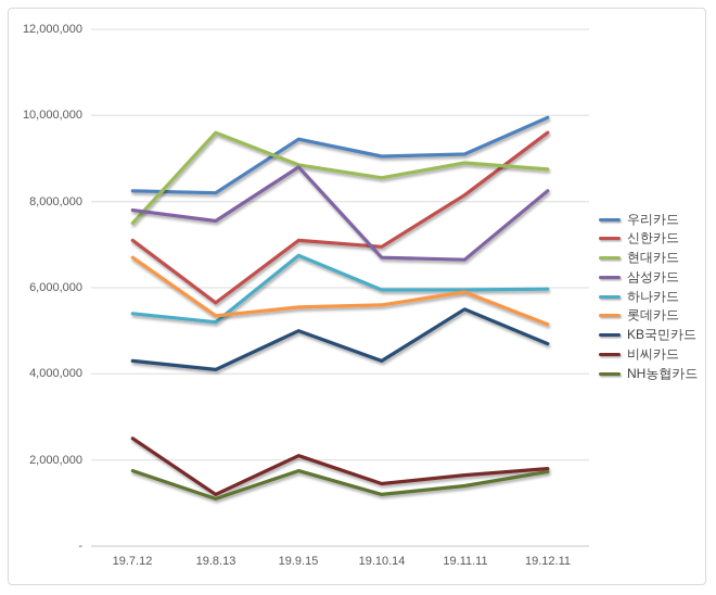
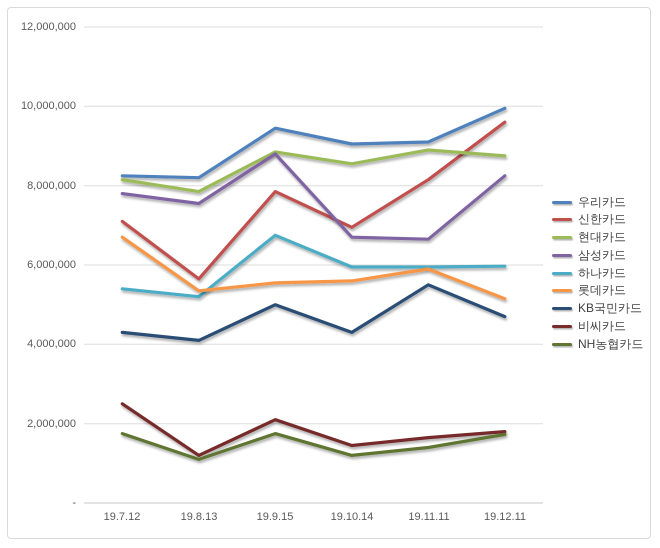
현대카드/19.7.12: 7500000 -> 8200000
현대카드/19.8.13: 9600000 -> 7800000
신한카드/19.9.15: 7100000 -> 7800000
